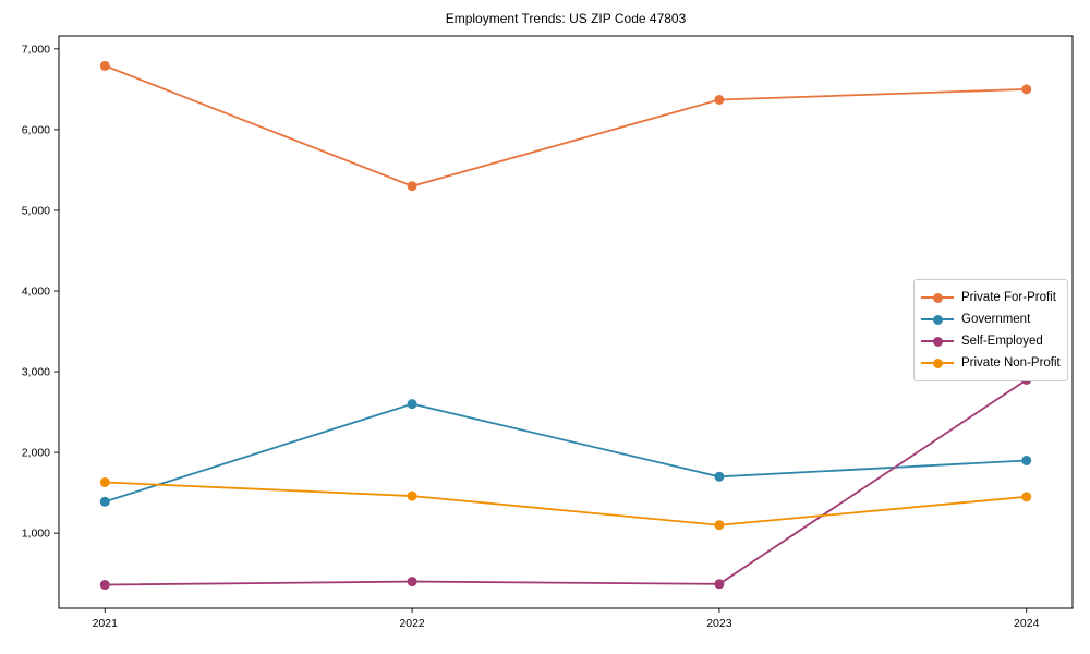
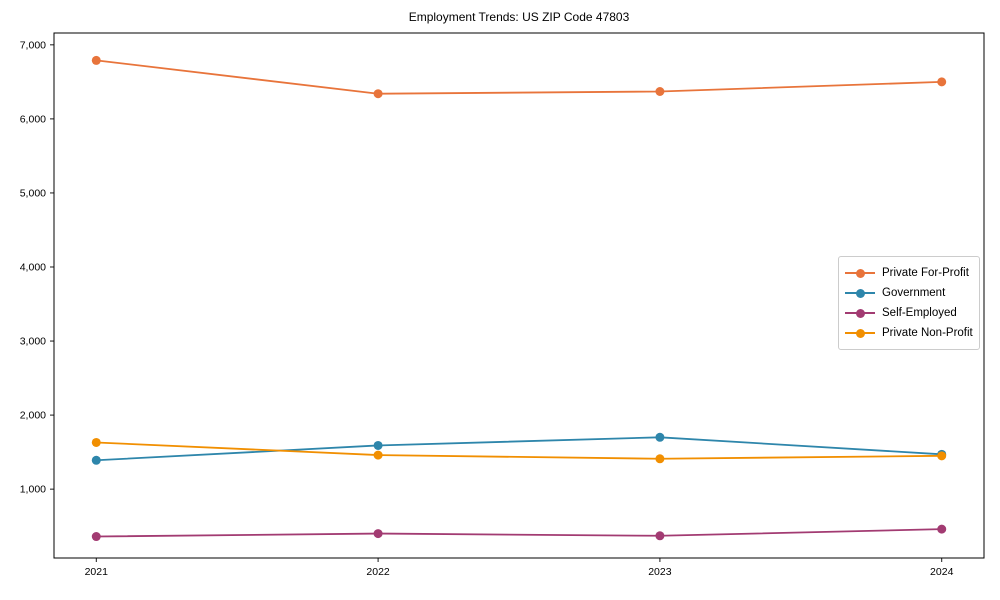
Private For-Profit/2022: 5300 -> 6300
Government/2022: 2600 -> 1600
Private Non-Profit/2023: 1100 -> 1400
Government/2024: 1900 -> 1500
Self-Employed/2024: 2900 -> 500
